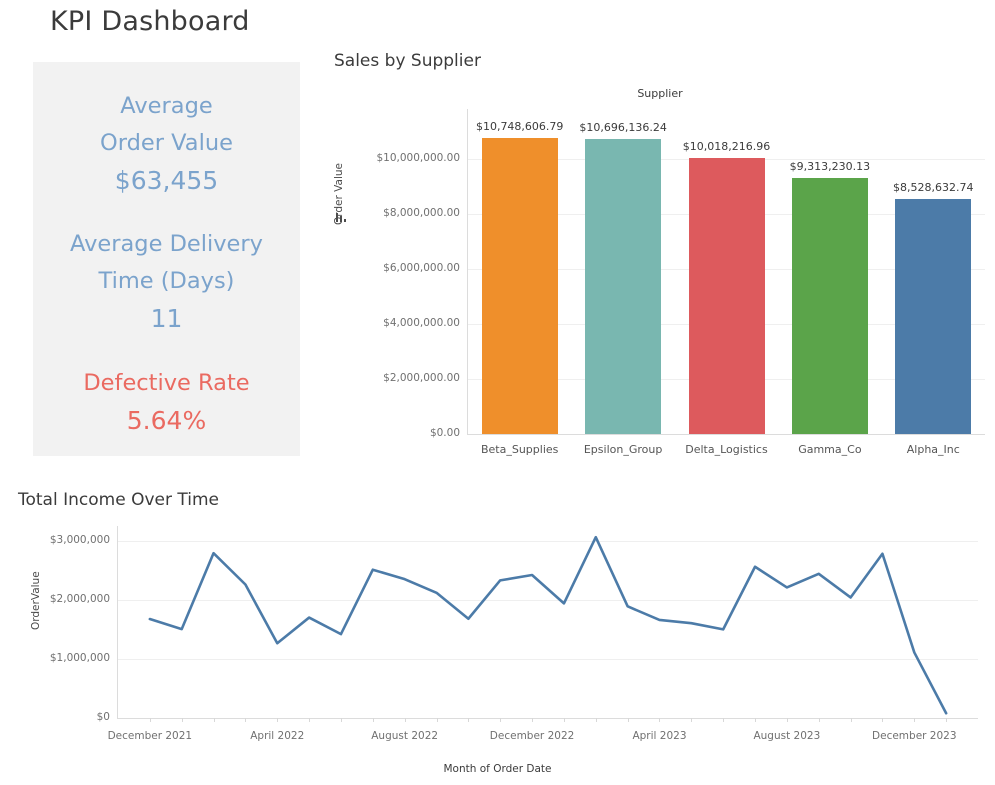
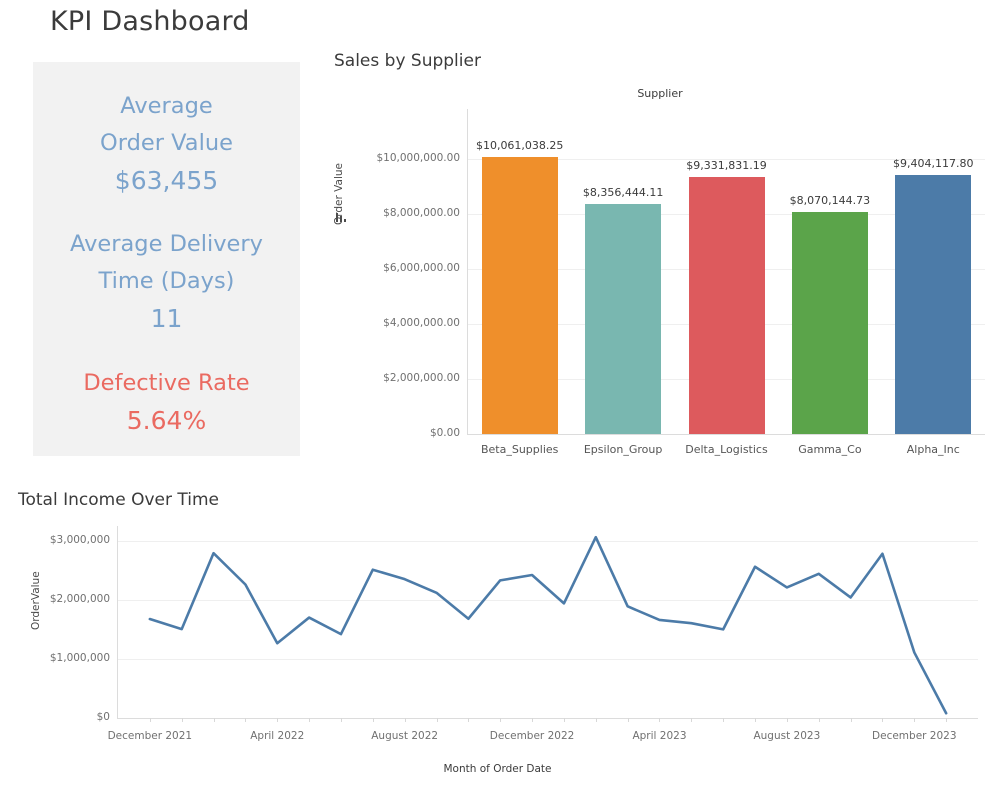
Sales by Supplier/Beta_Supplies: $10,748,606.79 -> $10,061,038.25
Sales by Supplier/Epsilon_Group: $10,696,136.24 -> $8,356,444.11
Sales by Supplier/Delta_Logistics: $10,018,216.96 -> $9,331,831.19
Sales by Supplier/Gamma_Co: $9,313,230.13 -> $8,070,144.73
Sales by Supplier/Alpha_Inc: $8,528,632.74 -> $9,404,117.80
